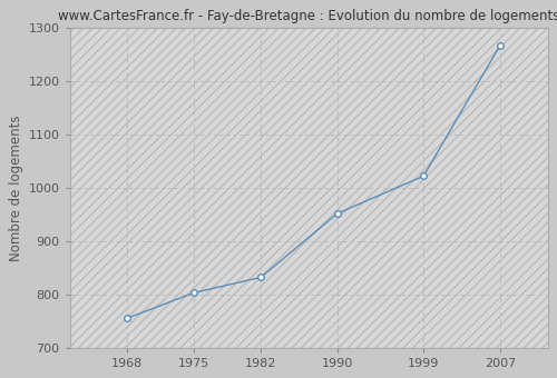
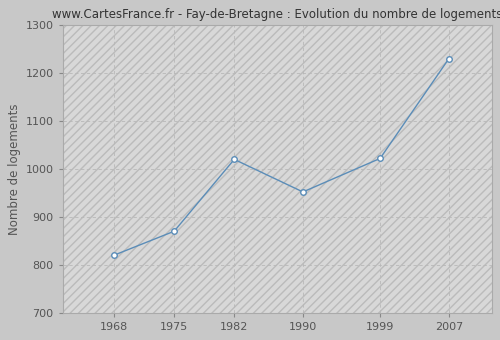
1968: 755 -> 820
1975: 803 -> 870
1982: 832 -> 1020
2007: 1267 -> 1230
